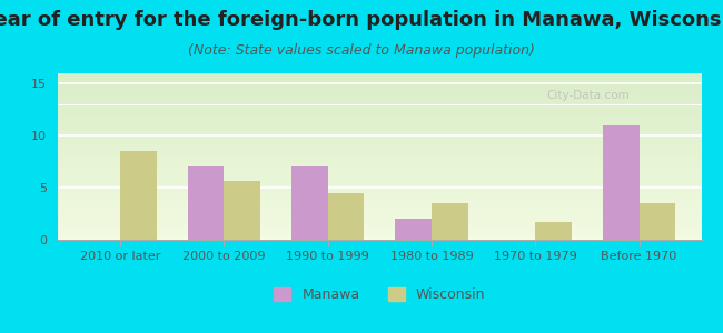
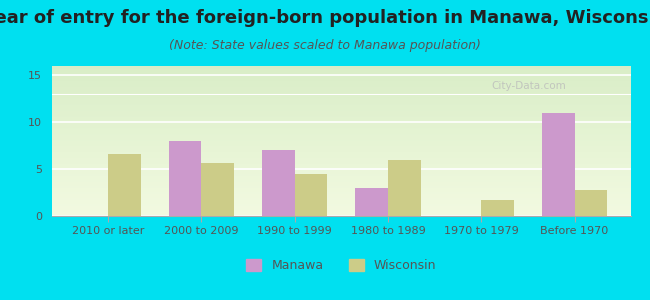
Wisconsin/2010 or later: 8.5 -> 6.6
Manawa/2000 to 2009: 7 -> 8
Manawa/1980 to 1989: 2 -> 3
Wisconsin/1980 to 1989: 3.5 -> 6.0
Wisconsin/Before 1970: 3.5 -> 2.8
